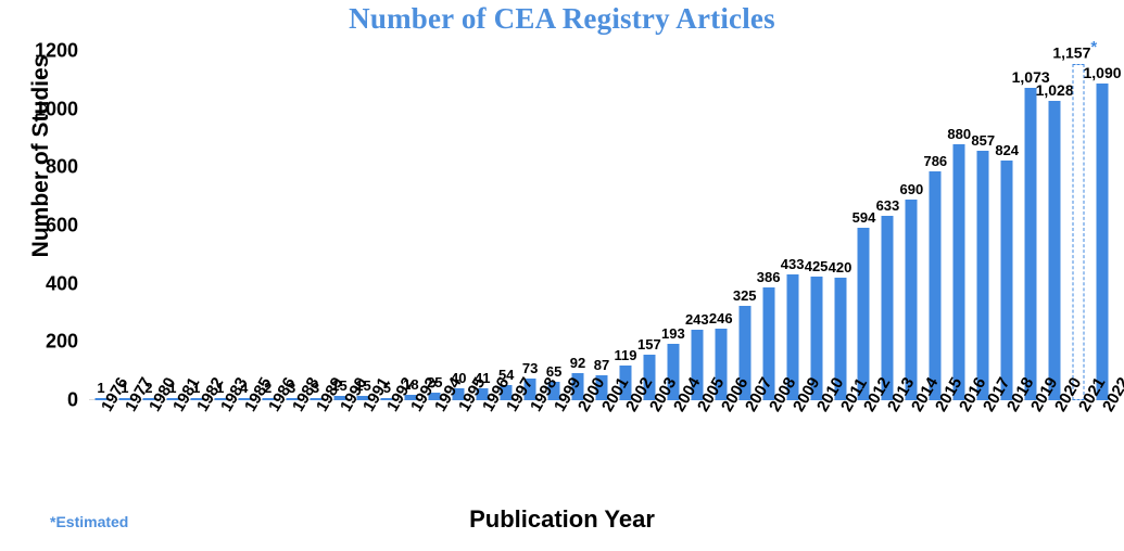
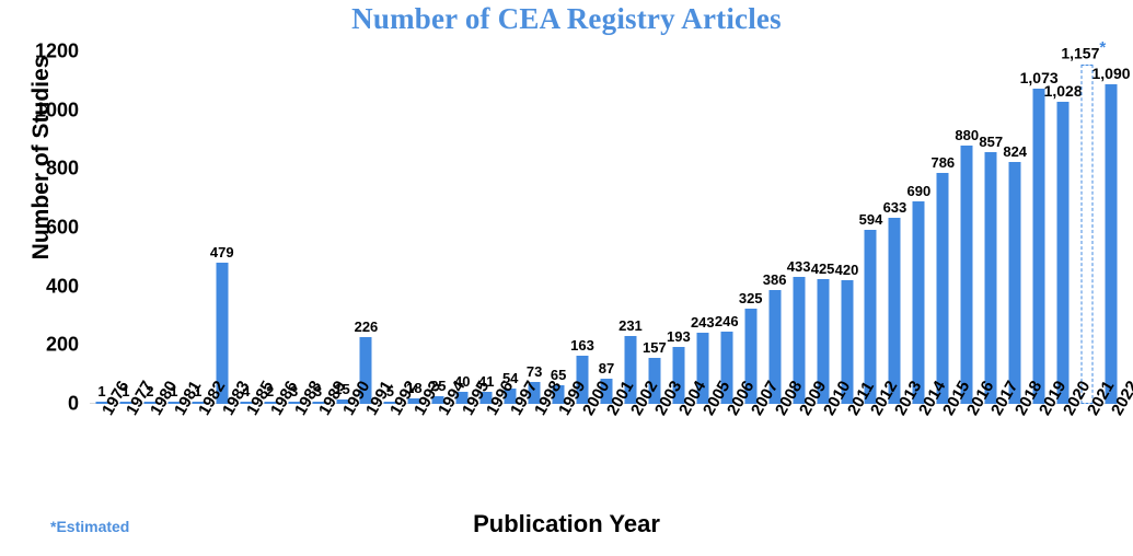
1983: 1 -> 479
1991: 15 -> 226
2000: 92 -> 163
2002: 119 -> 231
